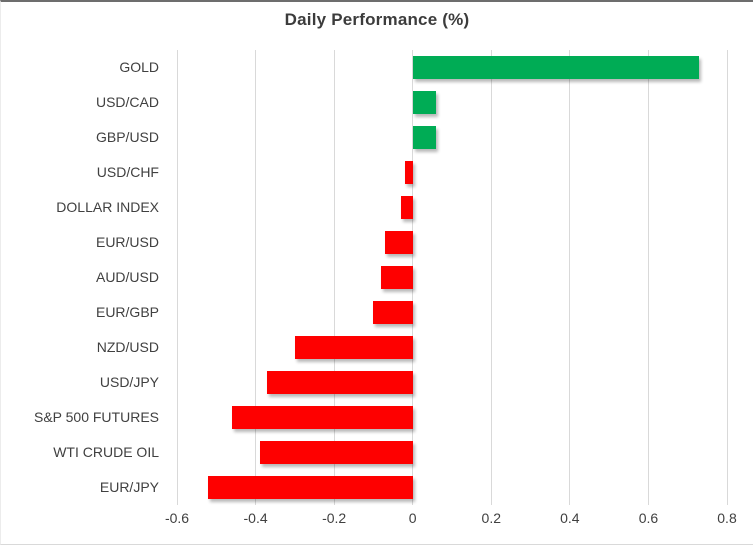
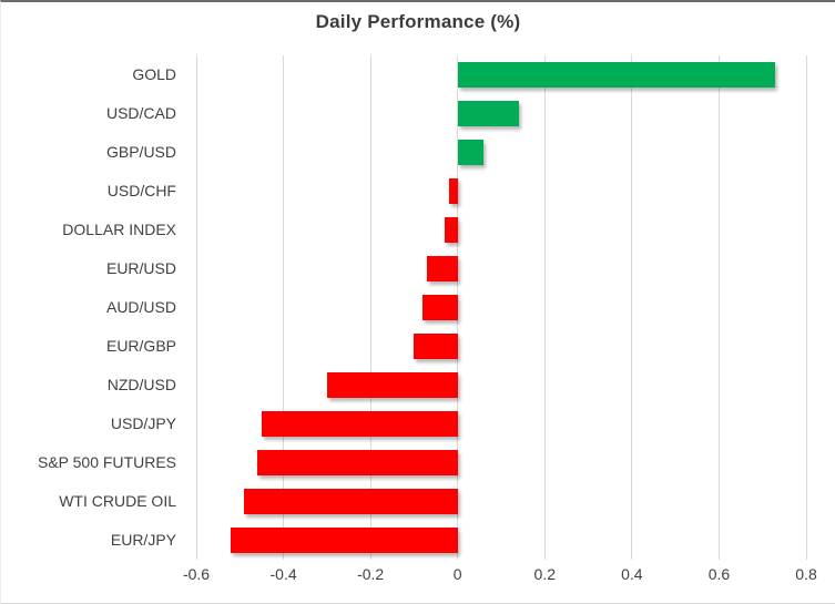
USD/CAD: 0.06 -> 0.14
USD/JPY: -0.37 -> -0.45
WTI CRUDE OIL: -0.39 -> -0.49
